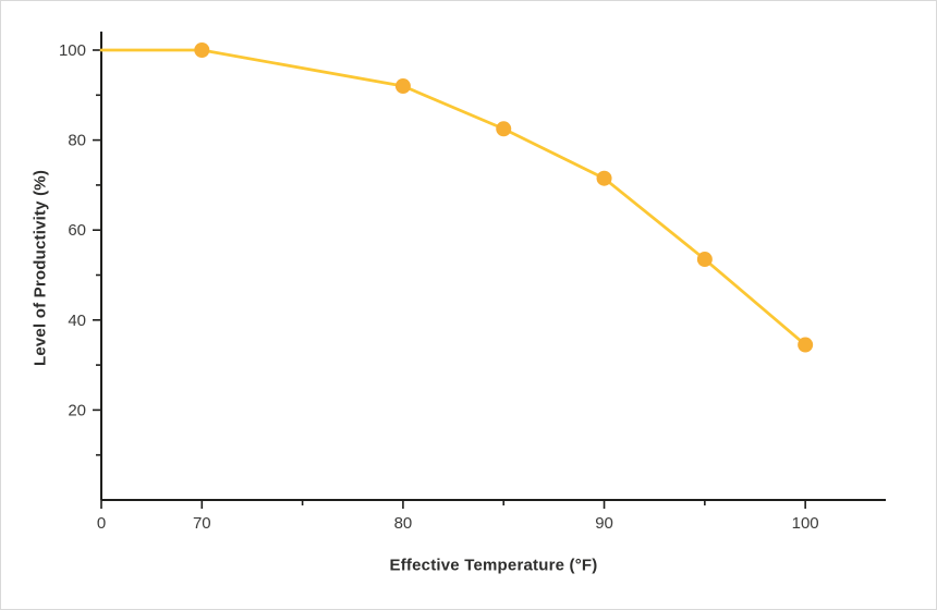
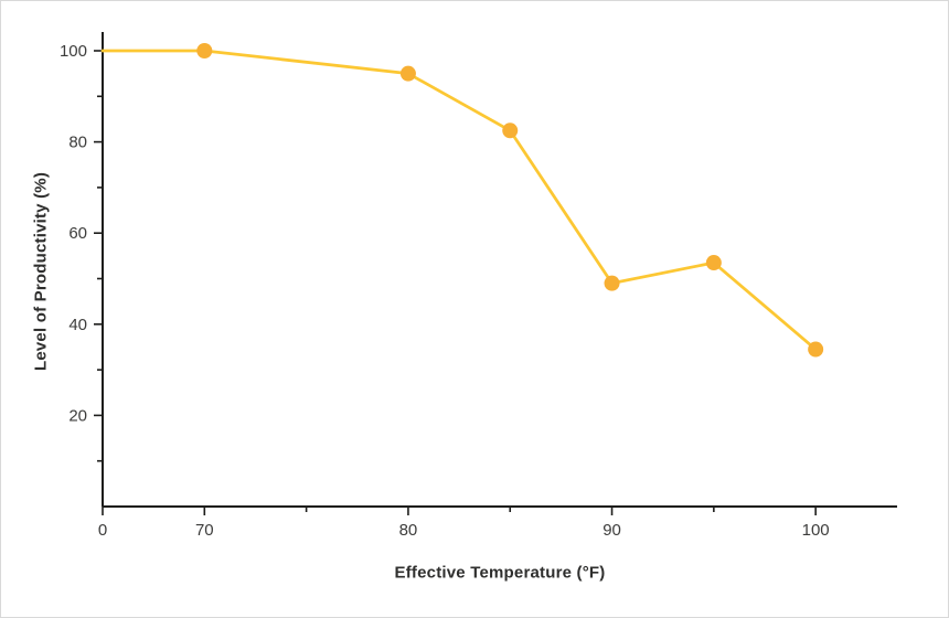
80: 92 -> 95
90: 72 -> 49
